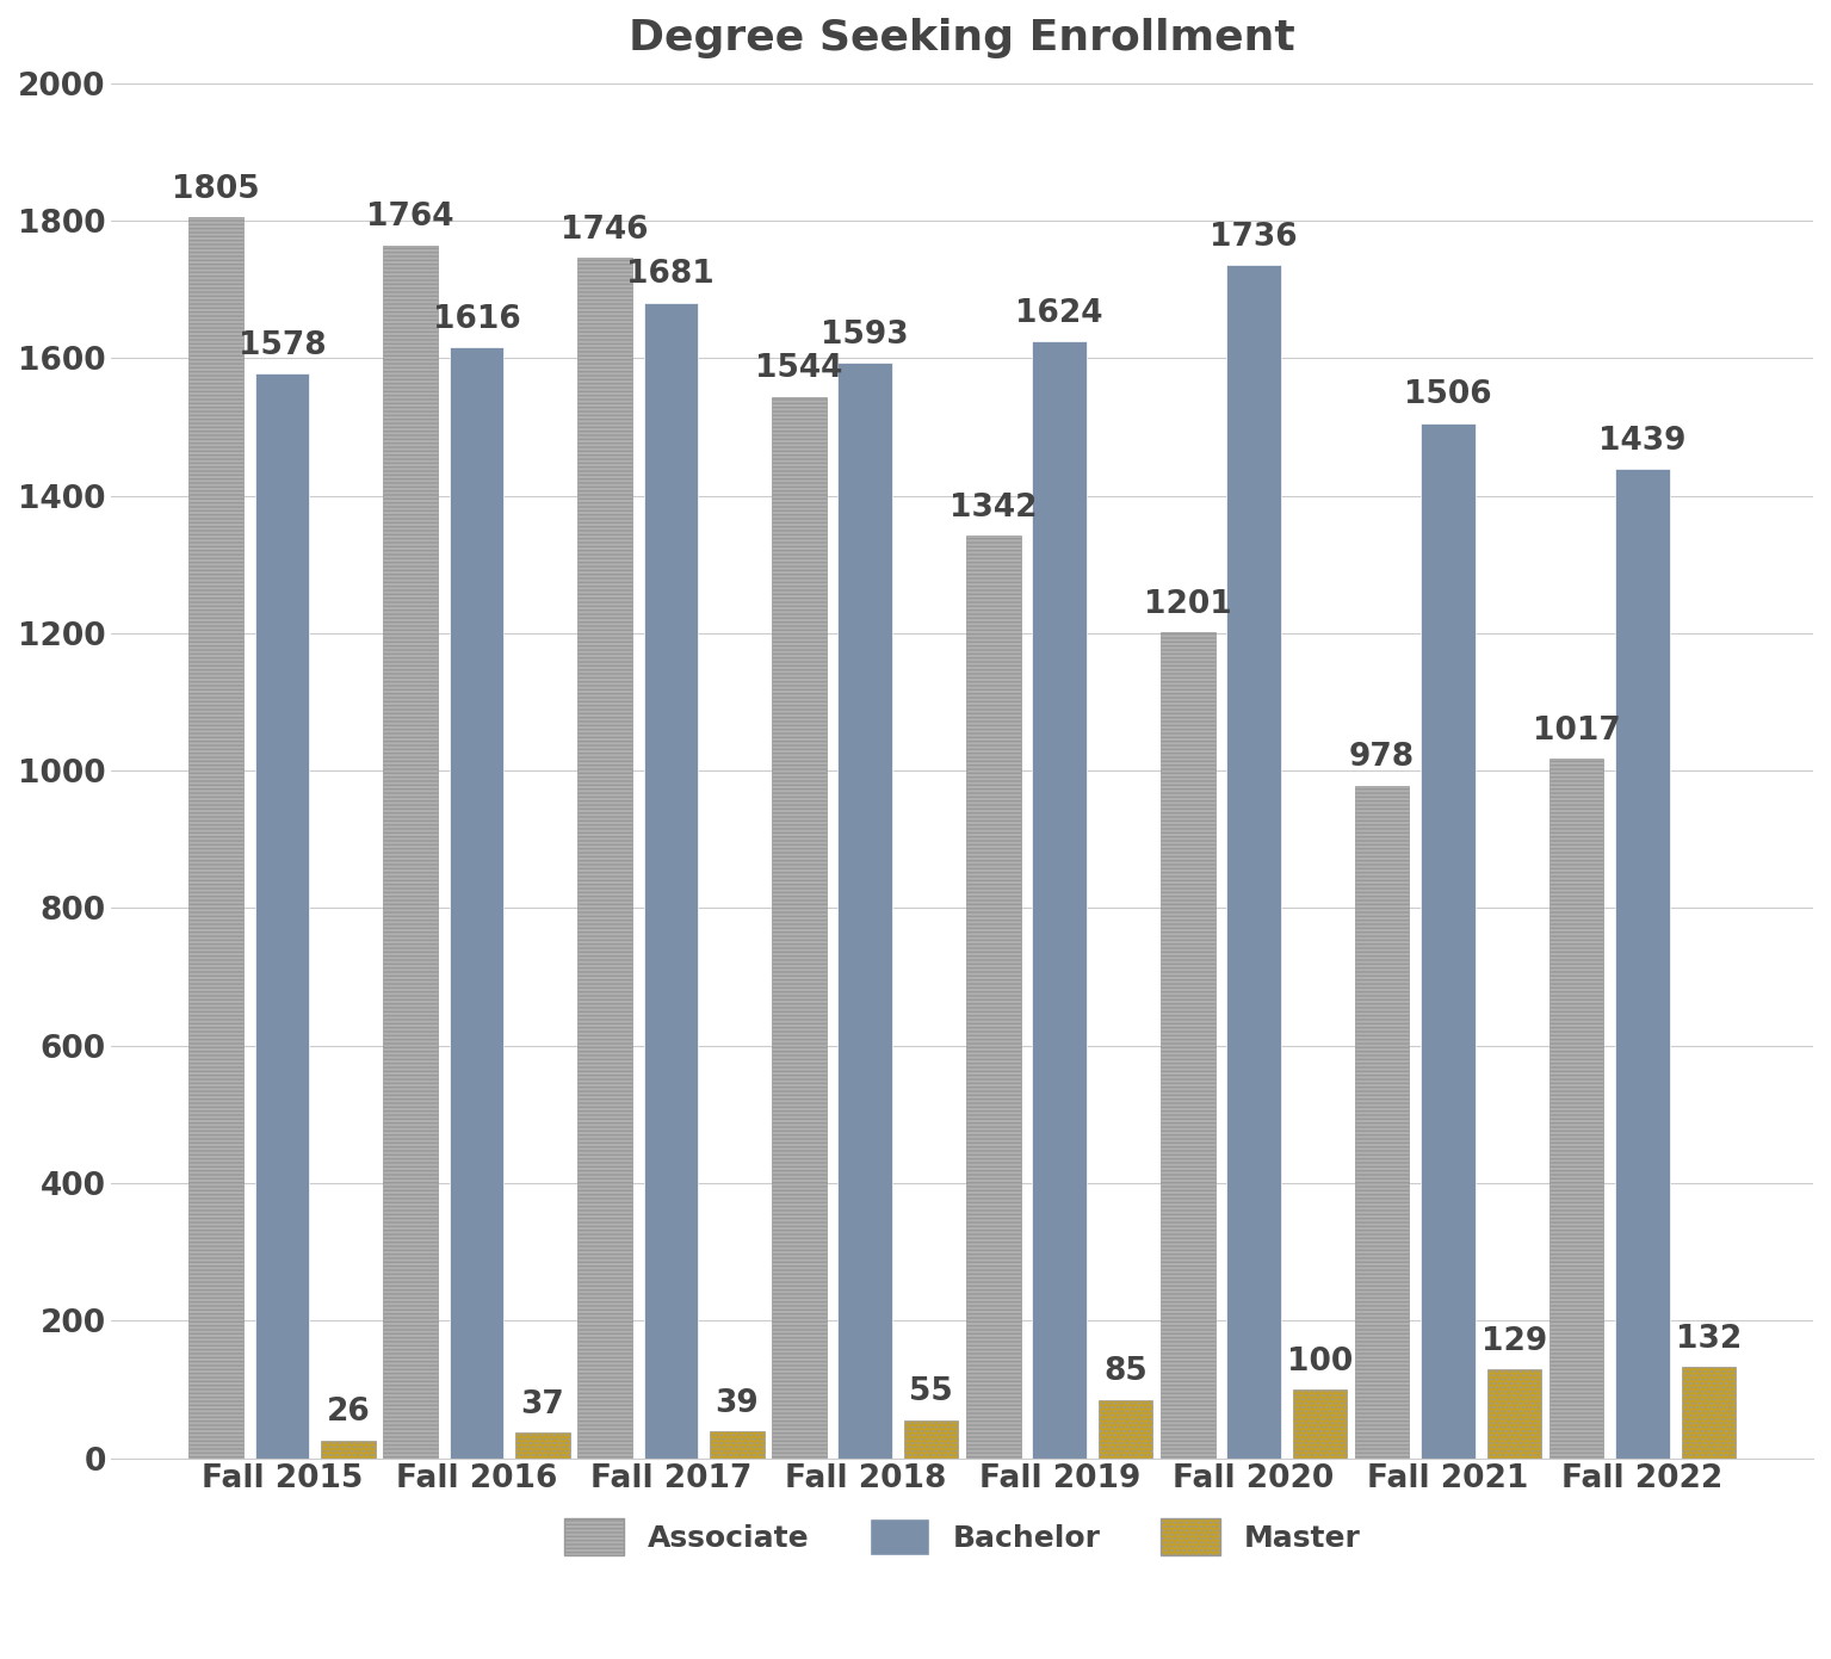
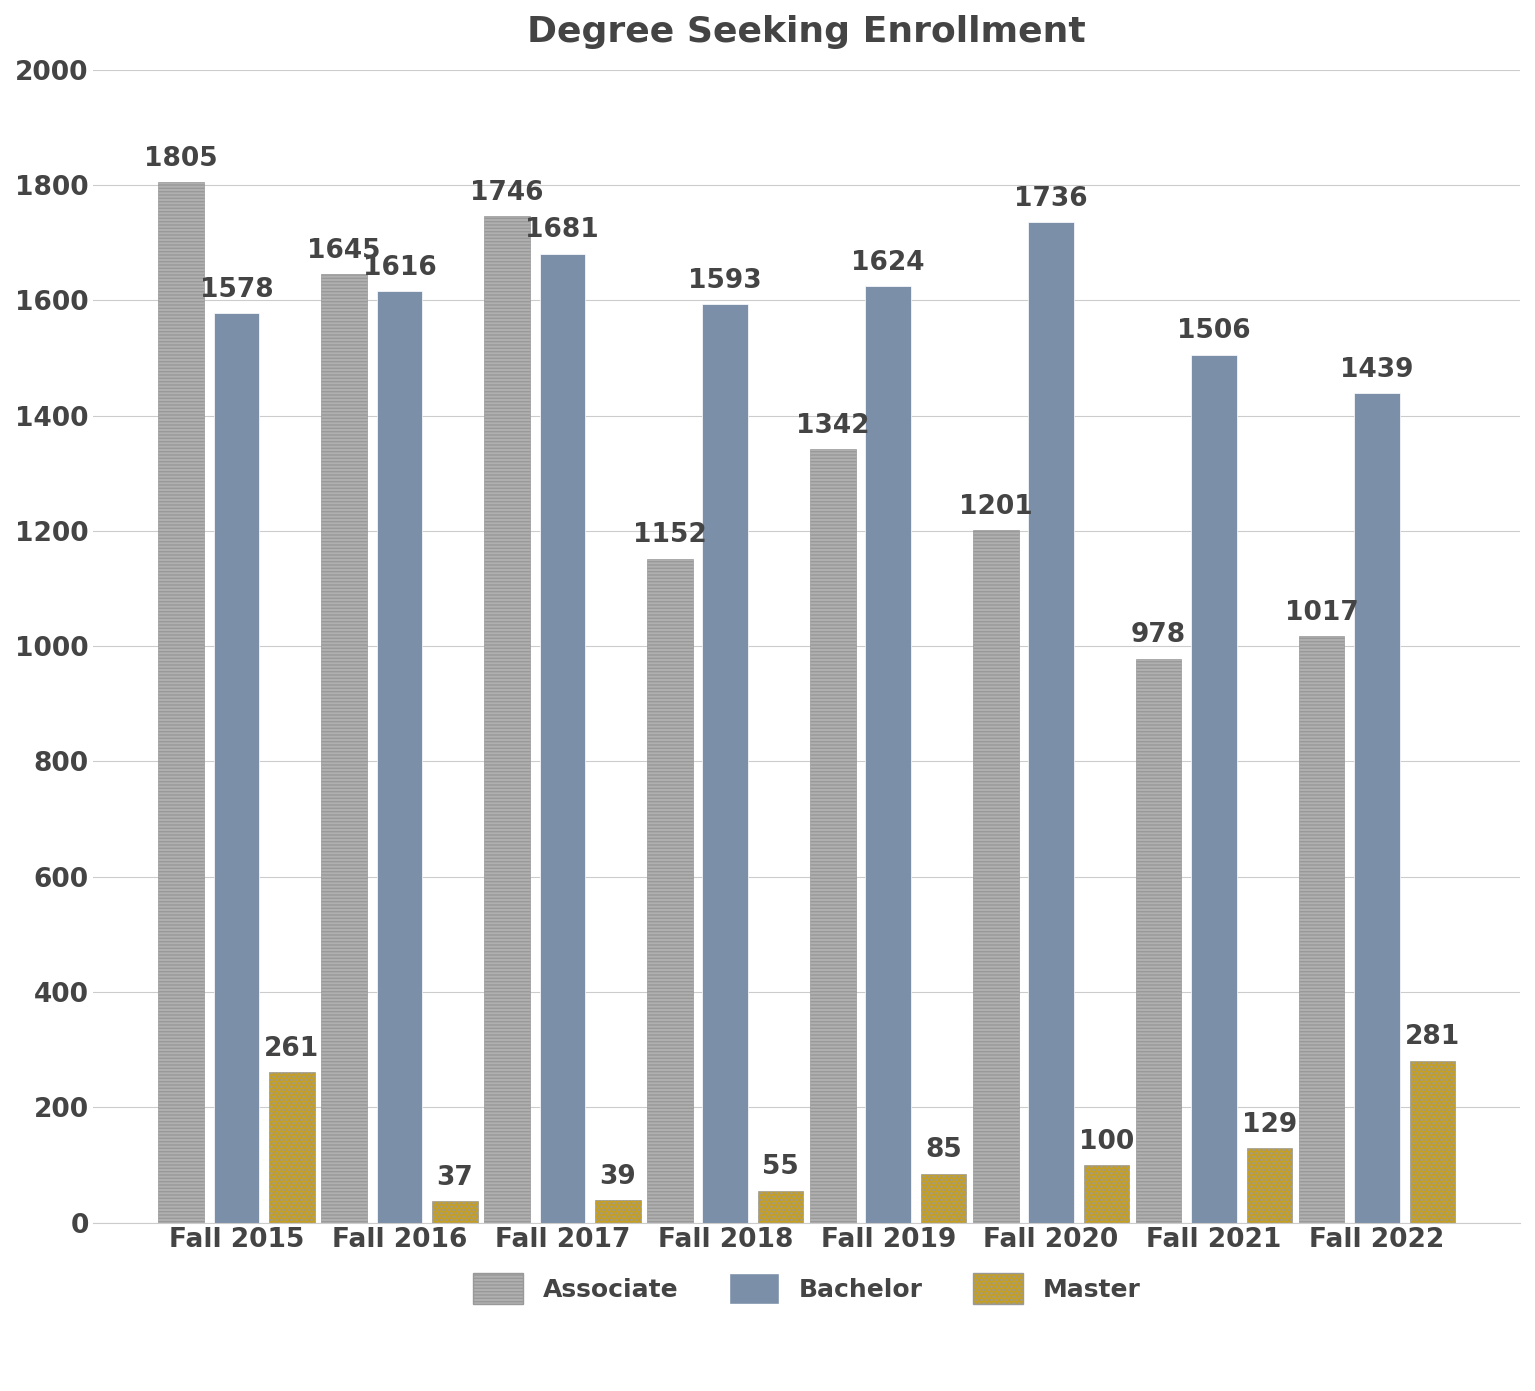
Master/Fall 2015: 26 -> 261
Associate/Fall 2016: 1764 -> 1645
Associate/Fall 2018: 1544 -> 1152
Master/Fall 2022: 132 -> 281
